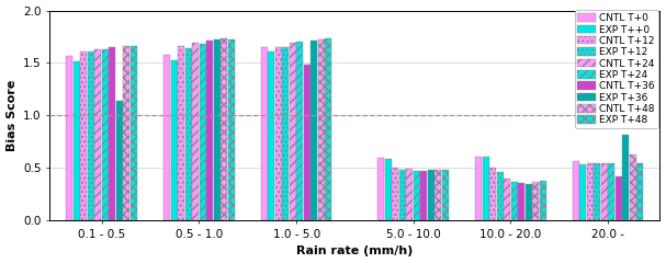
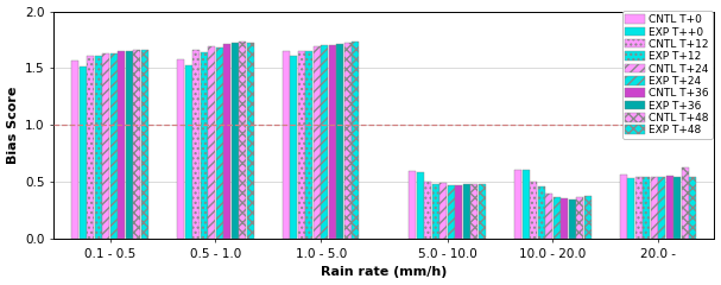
EXP T+36/0.1 - 0.5: 1.14 -> 1.65
CNTL T+36/1.0 - 5.0: 1.48 -> 1.70
CNTL T+36/20.0 -: 0.42 -> 0.56
EXP T+36/20.0 -: 0.82 -> 0.55
